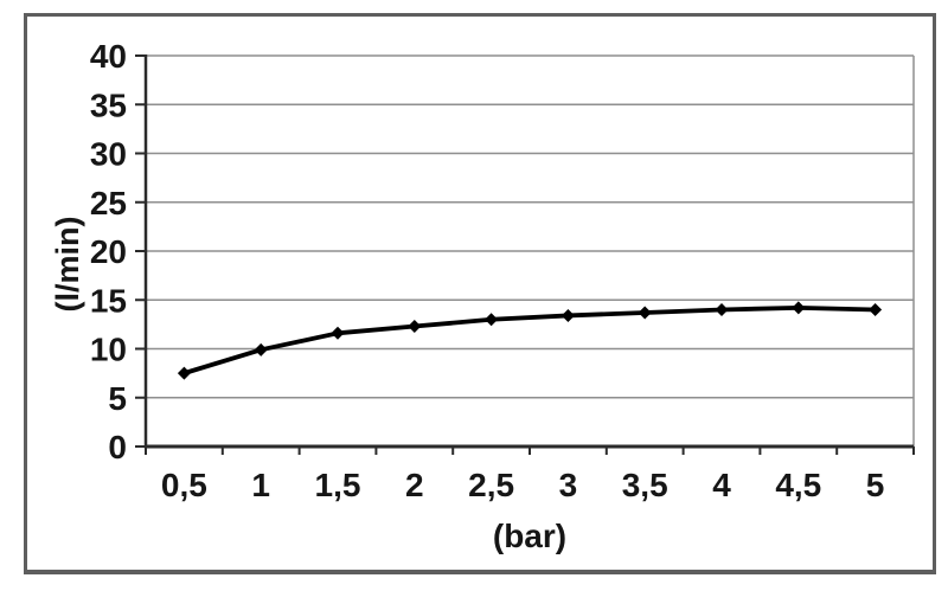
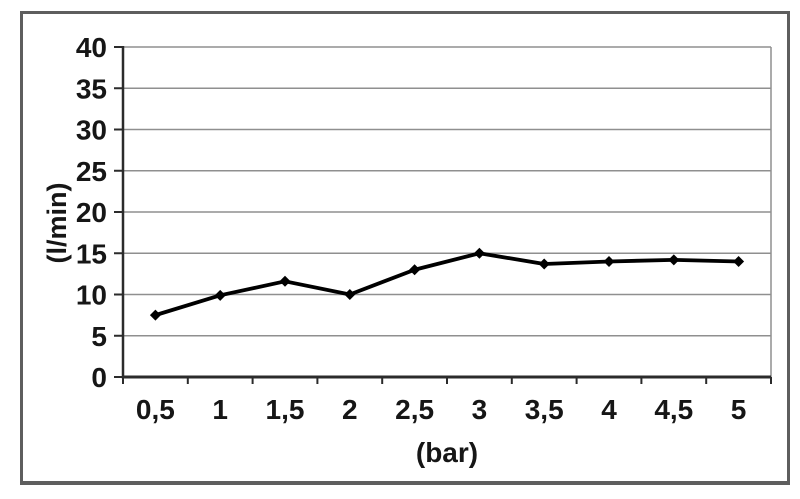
2: 12 -> 10
3: 13 -> 15
